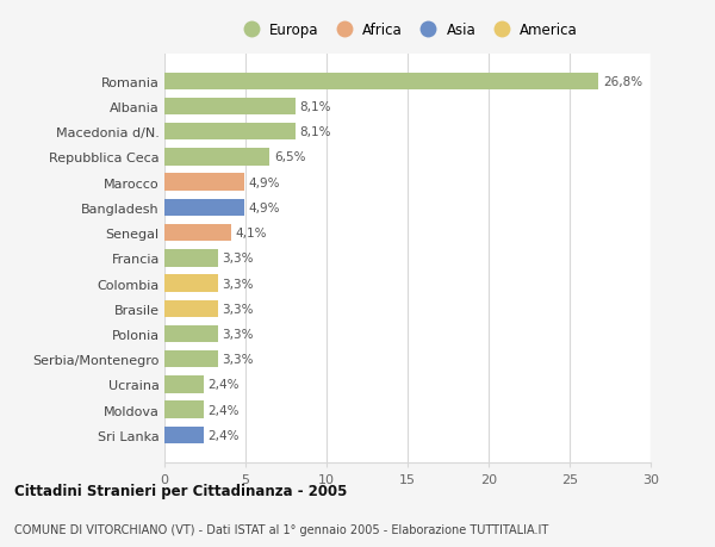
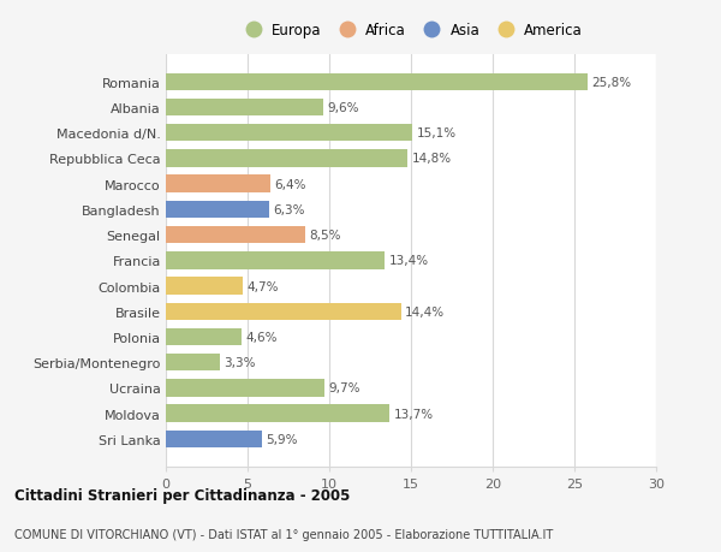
Romania: 26,8% -> 25,8%
Albania: 8,1% -> 9,6%
Macedonia d/N.: 8,1% -> 15,1%
Repubblica Ceca: 6,5% -> 14,8%
Marocco: 4,9% -> 6,4%
Bangladesh: 4,9% -> 6,3%
Senegal: 4,1% -> 8,5%
Francia: 3,3% -> 13,4%
Colombia: 3,3% -> 4,7%
Brasile: 3,3% -> 14,4%
Polonia: 3,3% -> 4,6%
Ucraina: 2,4% -> 9,7%
Moldova: 2,4% -> 13,7%
Sri Lanka: 2,4% -> 5,9%
